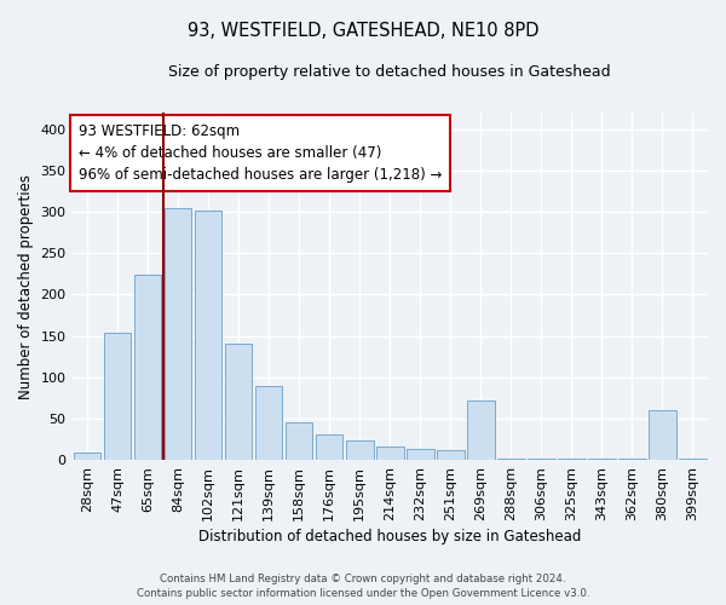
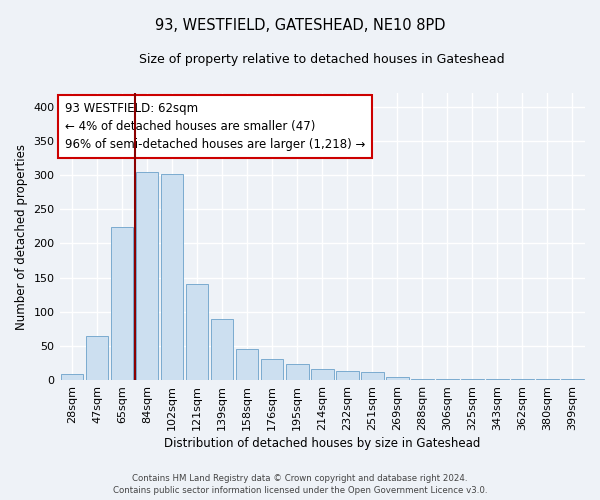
47sqm: 154 -> 64
269sqm: 72 -> 5
380sqm: 60 -> 1
